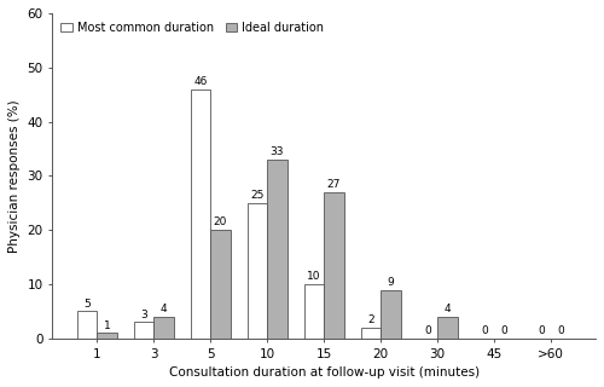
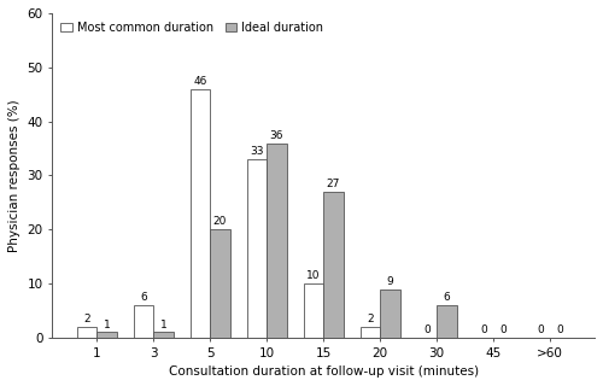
Most common duration/1: 5 -> 2
Most common duration/3: 3 -> 6
Ideal duration/3: 4 -> 1
Most common duration/10: 25 -> 33
Ideal duration/10: 33 -> 36
Ideal duration/30: 4 -> 6
